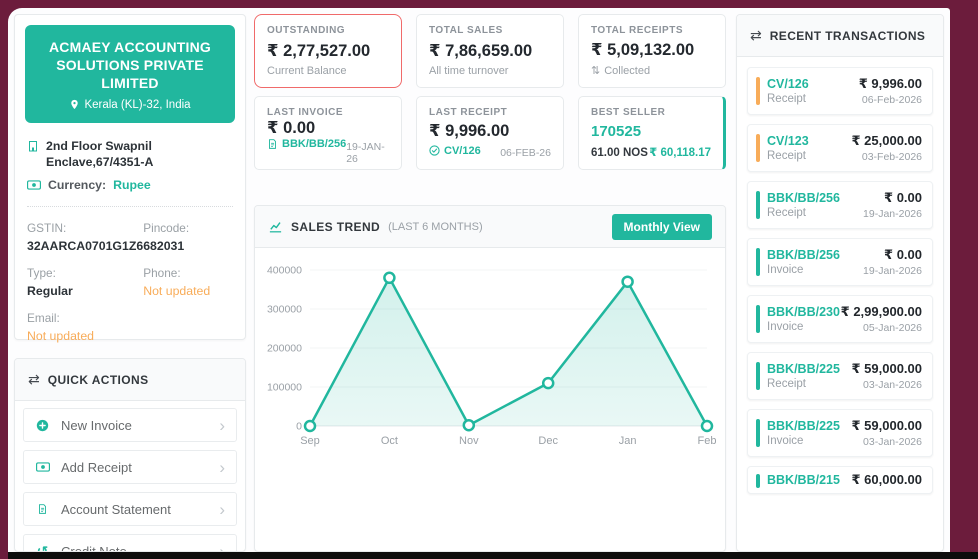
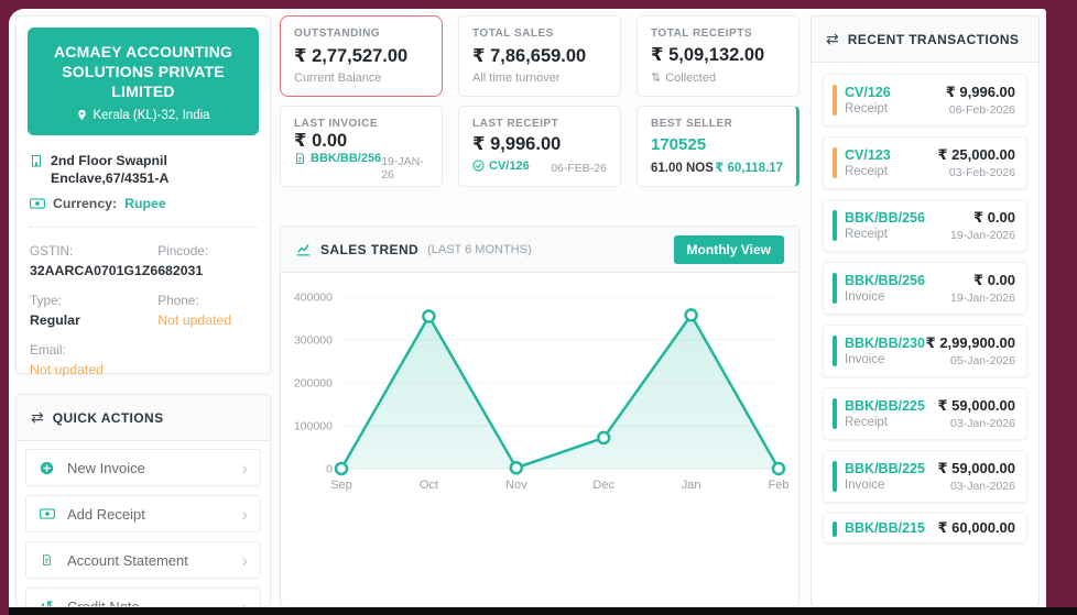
Oct: 380000 -> 360000
Dec: 110000 -> 70000
Jan: 370000 -> 360000
